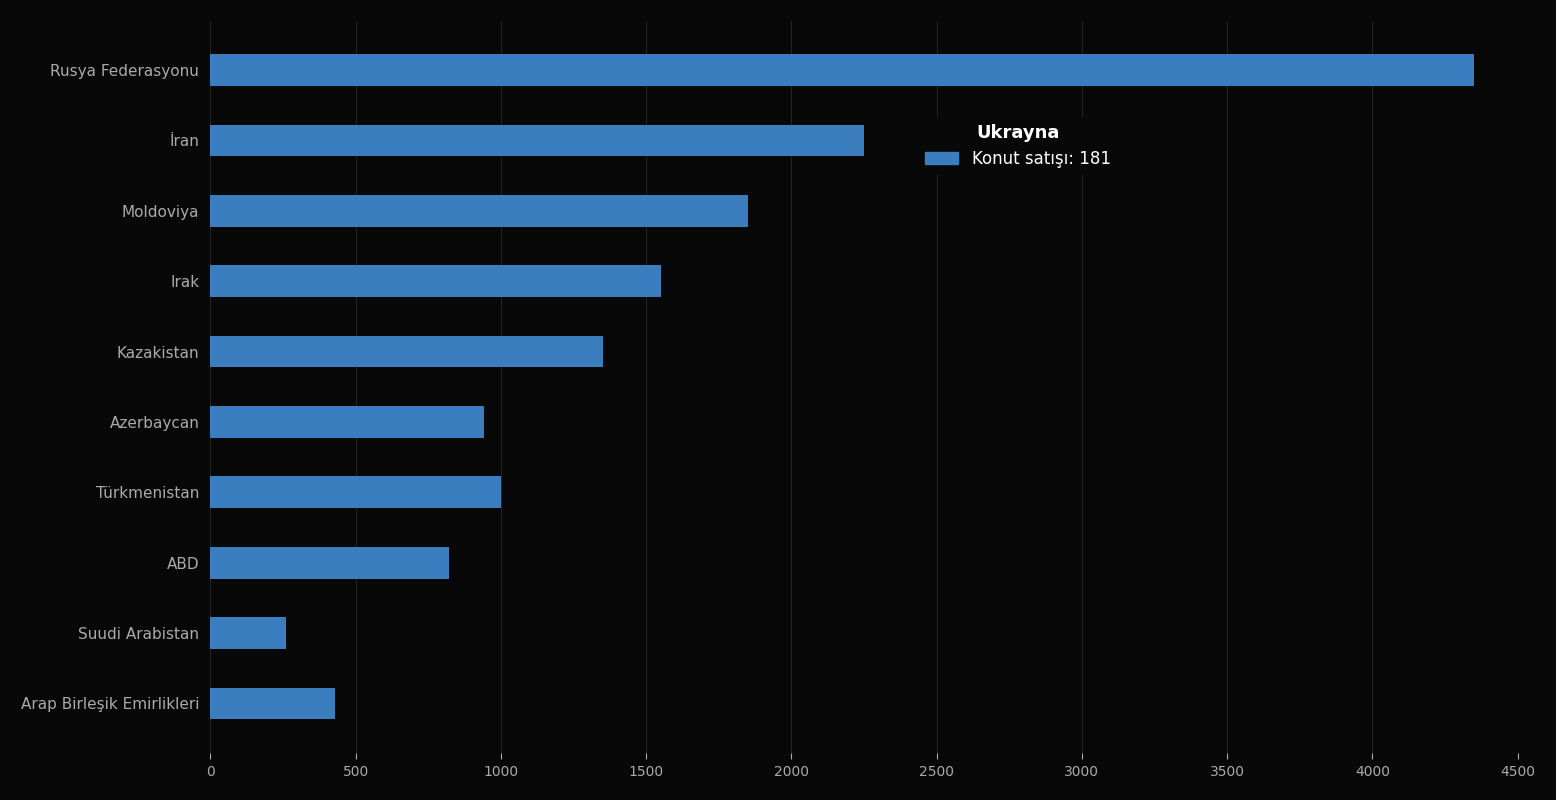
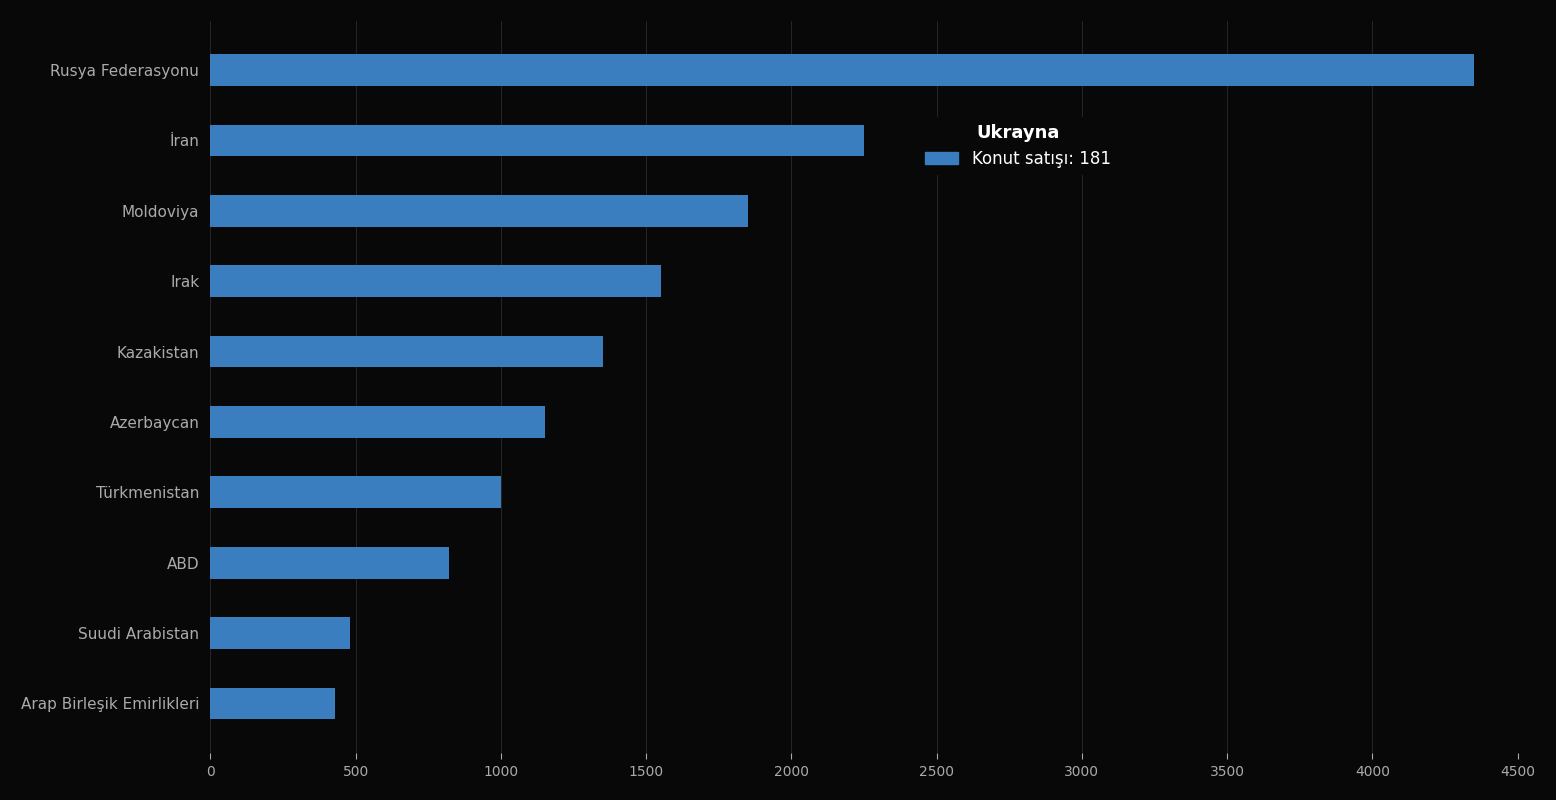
Azerbaycan: 940 -> 1150
Suudi Arabistan: 260 -> 480
